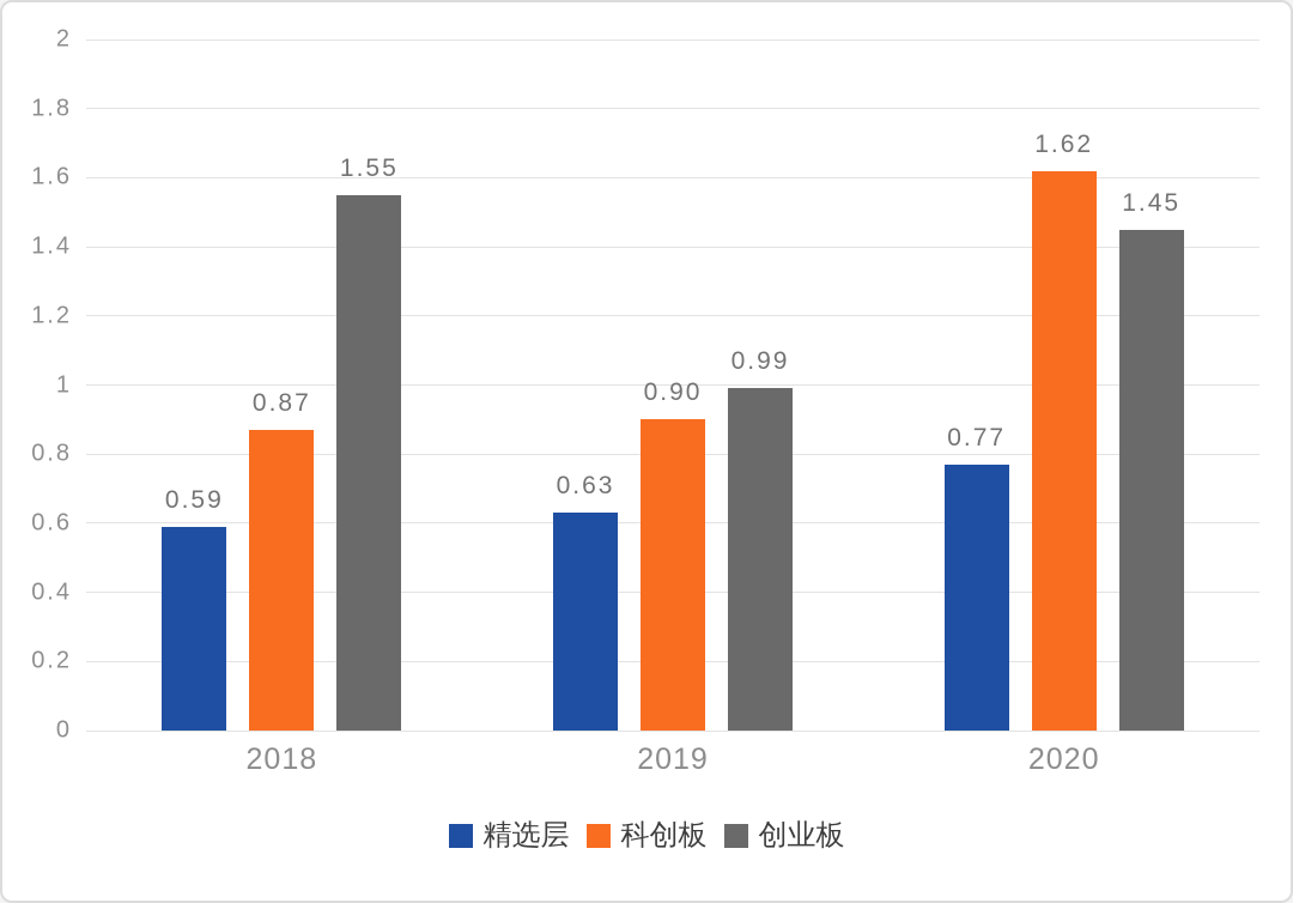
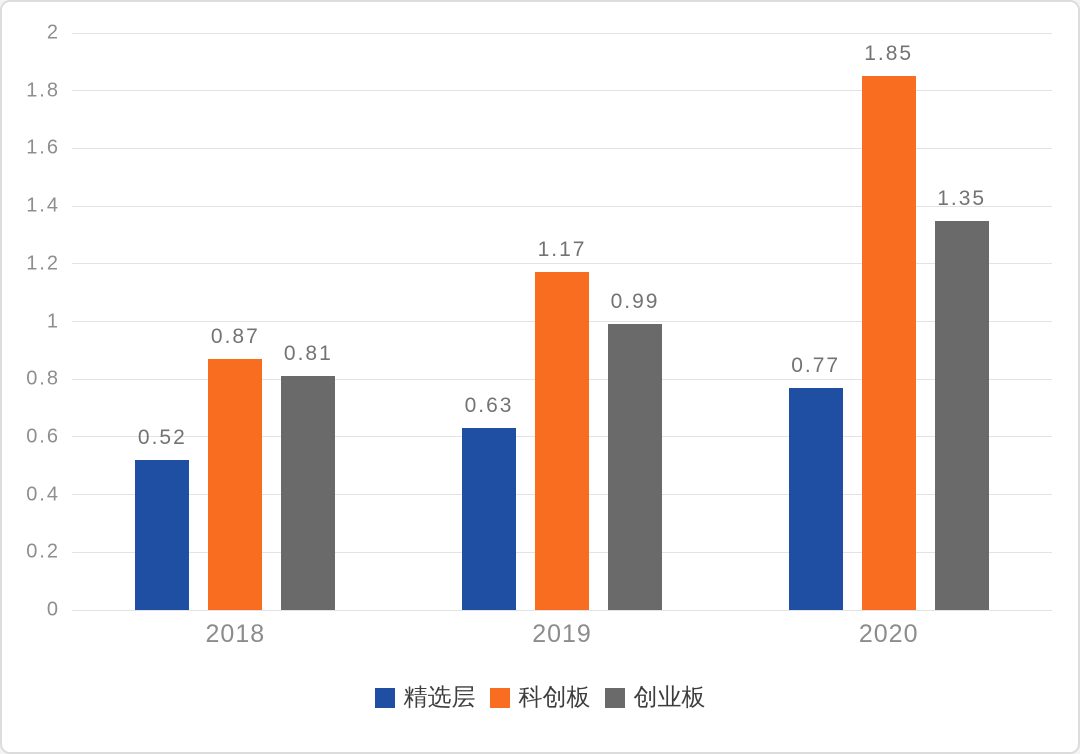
精选层/2018: 0.59 -> 0.52
创业板/2018: 1.55 -> 0.81
科创板/2019: 0.90 -> 1.17
科创板/2020: 1.62 -> 1.85
创业板/2020: 1.45 -> 1.35
